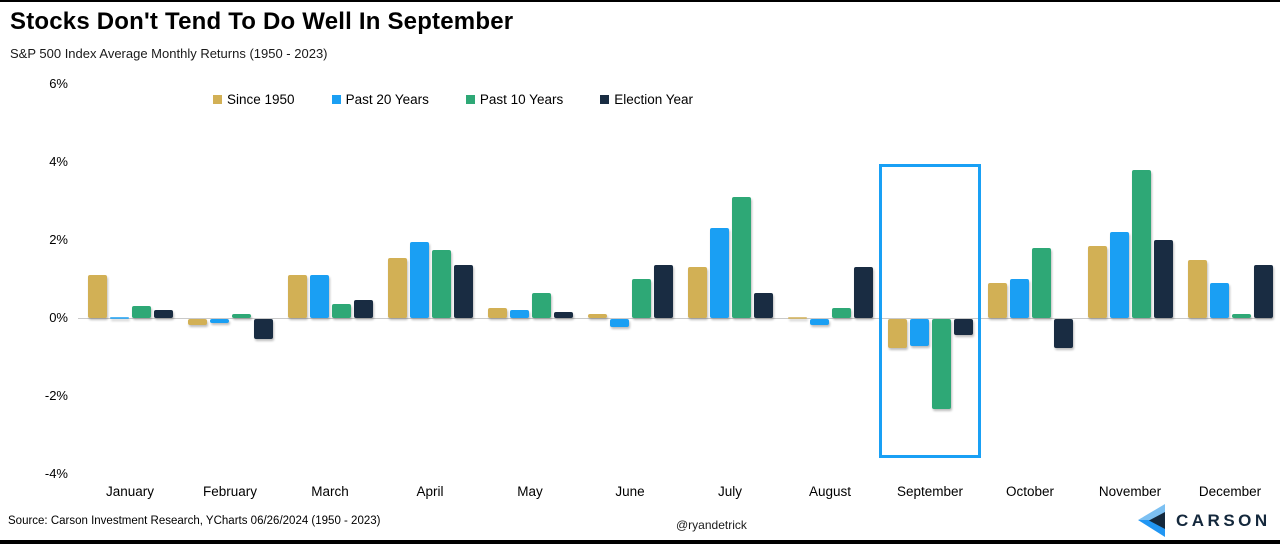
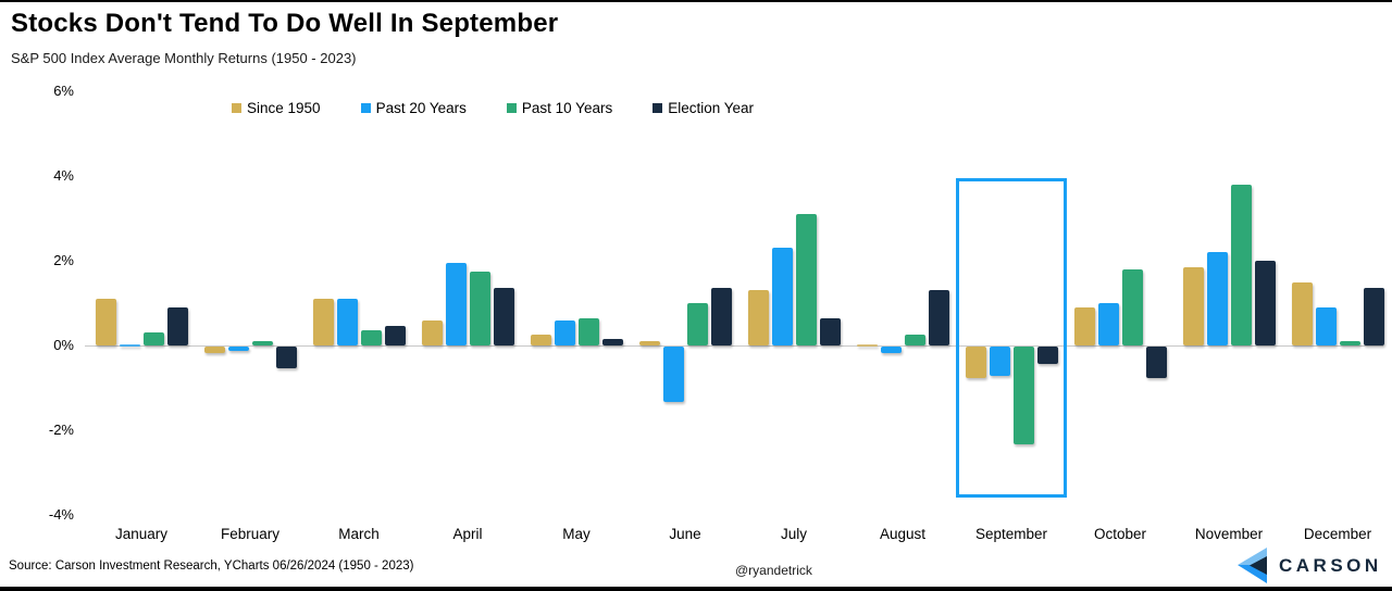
Election Year/January: 0.2% -> 0.9%
Since 1950/April: 1.6% -> 0.6%
Past 20 Years/May: 0.2% -> 0.6%
Past 20 Years/June: -0.2% -> -1.3%
